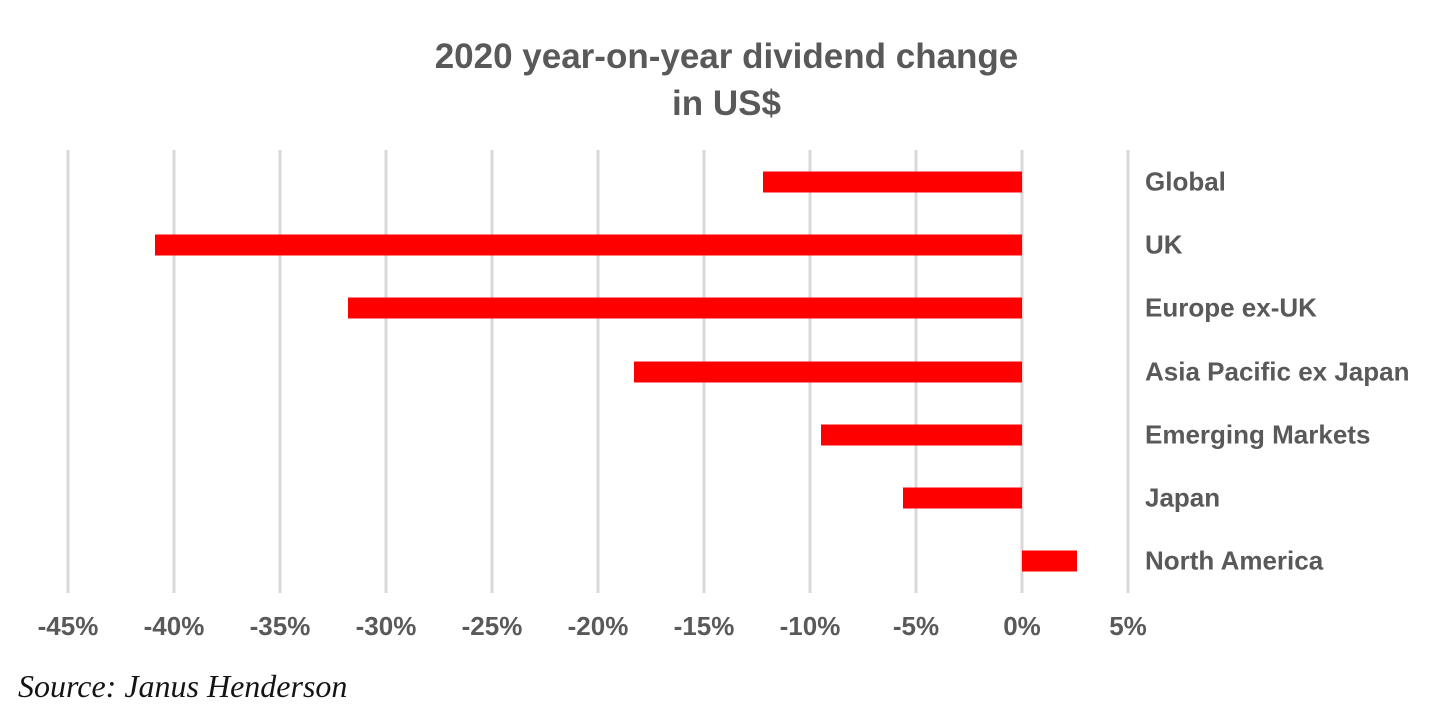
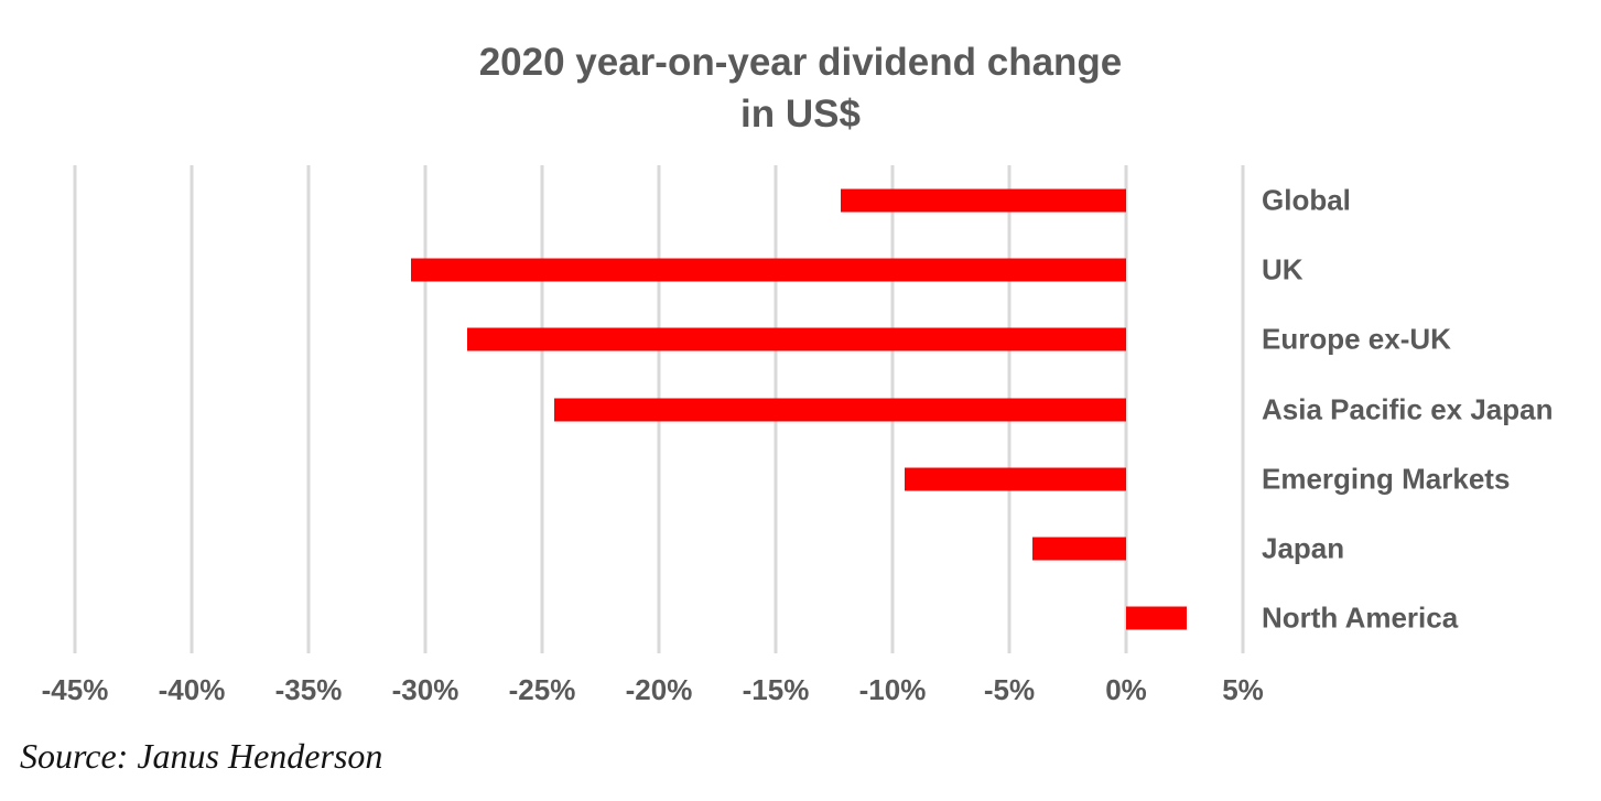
UK: -40.9% -> -30.6%
Europe ex-UK: -31.8% -> -28.2%
Asia Pacific ex Japan: -18.3% -> -24.5%
Japan: -5.6% -> -4.0%
